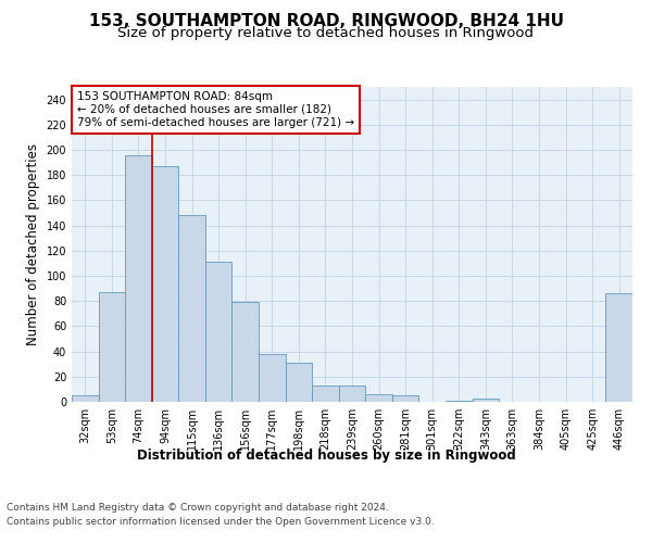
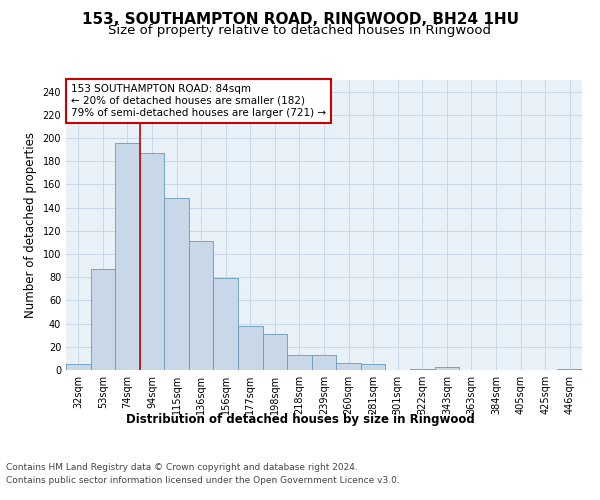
446sqm: 86 -> 1
